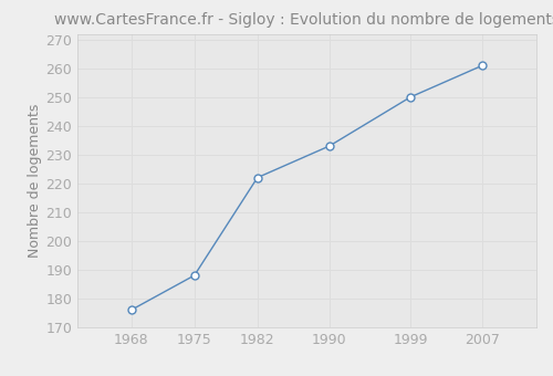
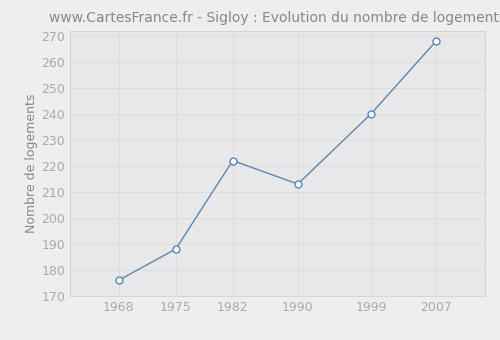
1990: 233 -> 213
1999: 250 -> 240
2007: 261 -> 268
